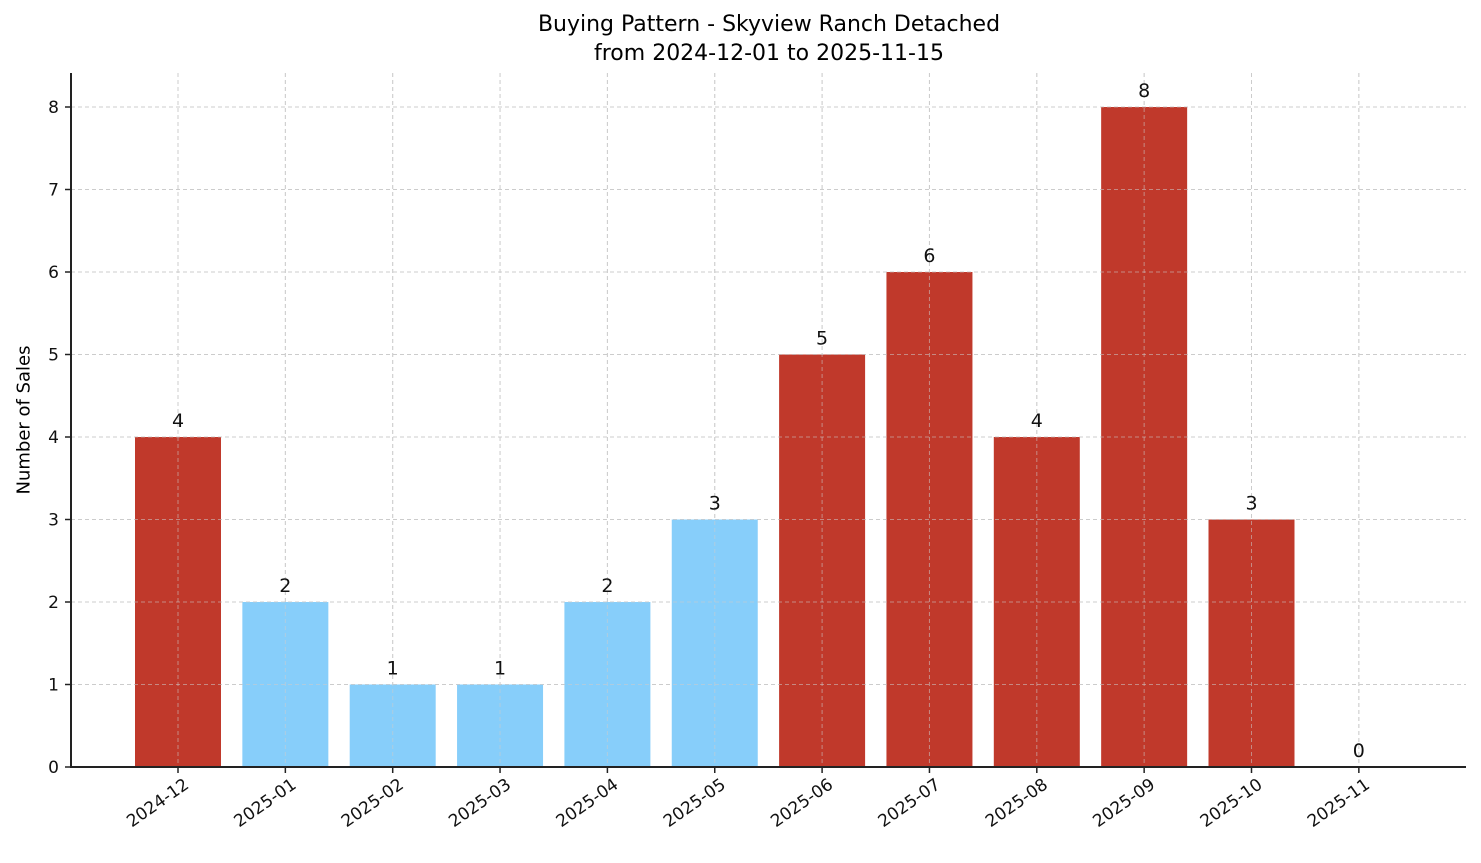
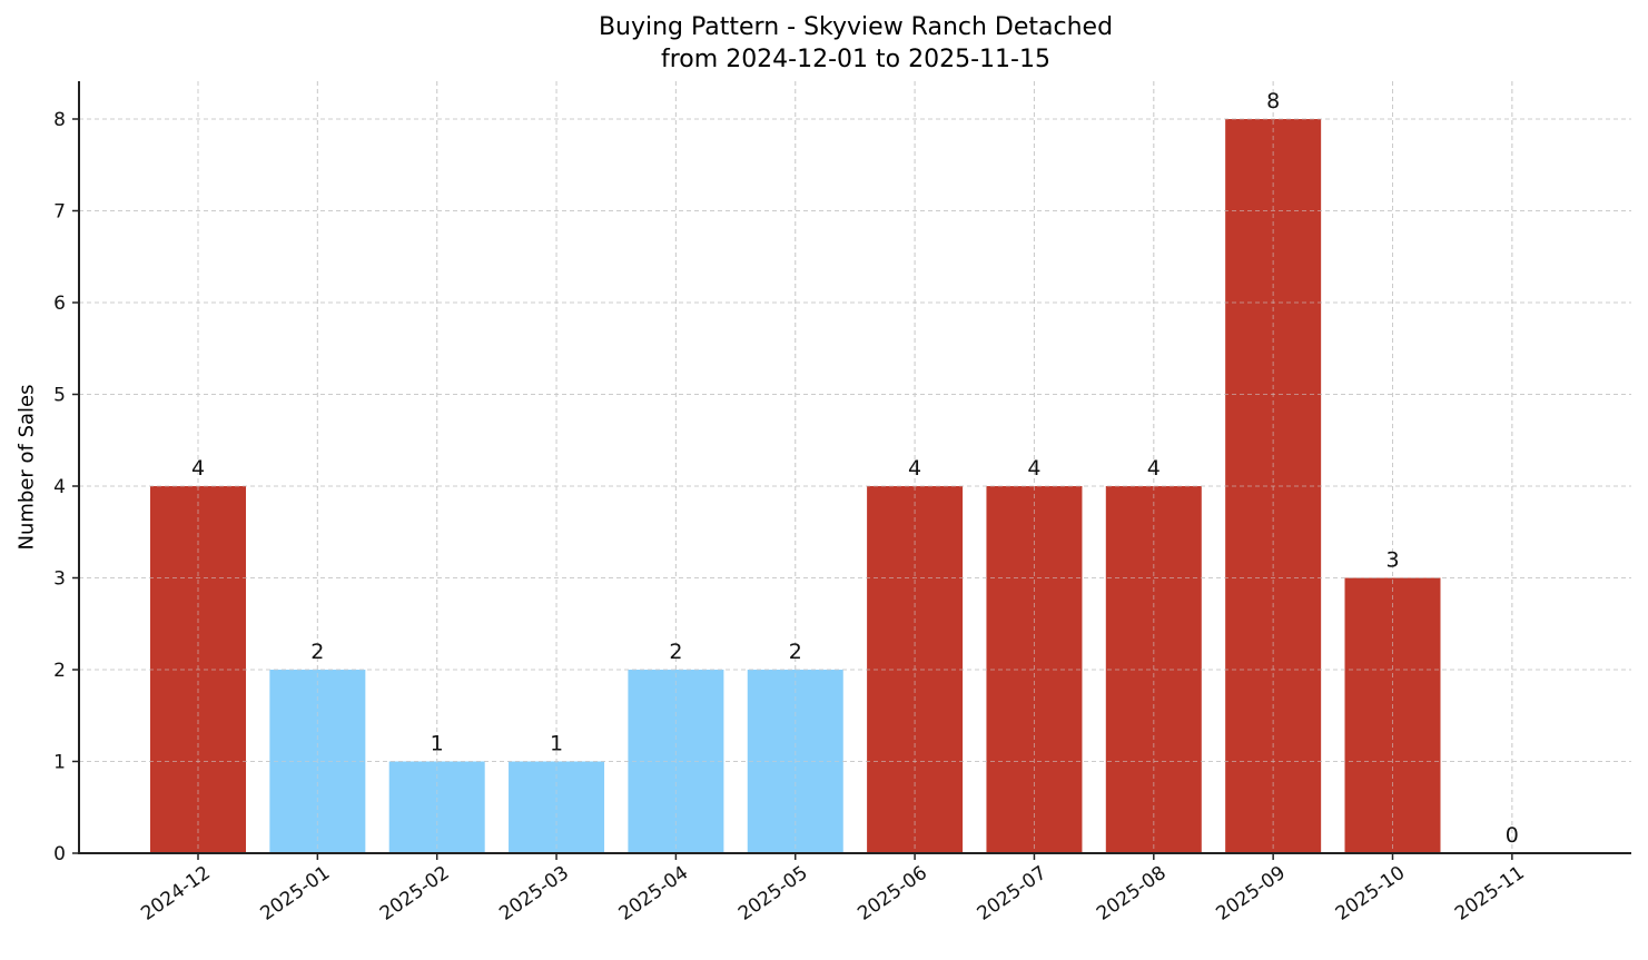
2025-05: 3 -> 2
2025-06: 5 -> 4
2025-07: 6 -> 4
